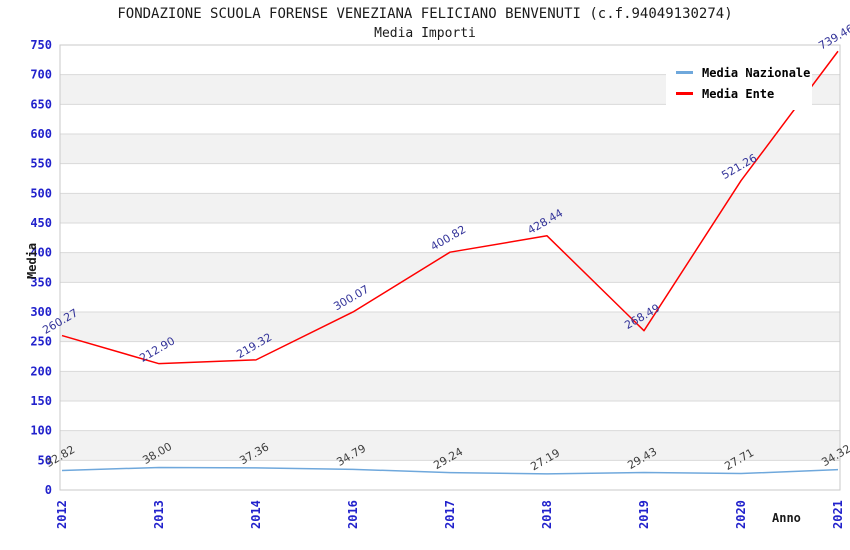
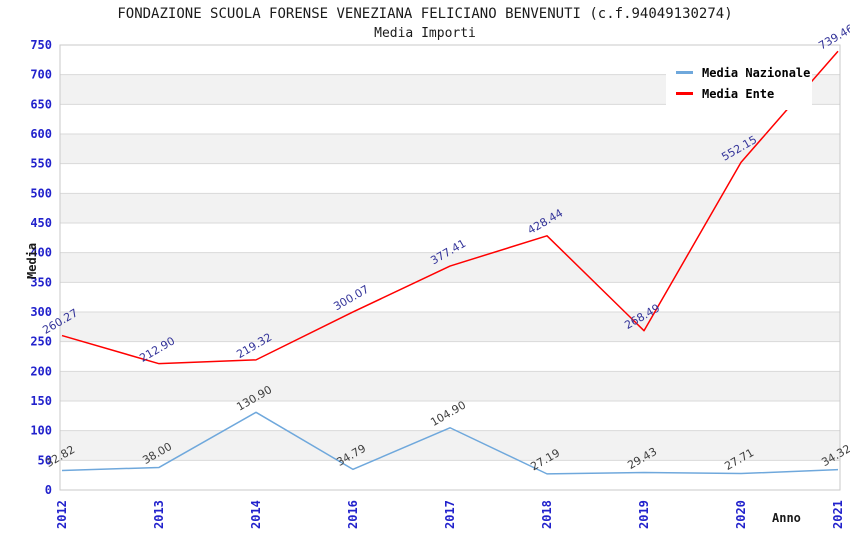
Media Nazionale/2014: 37.36 -> 130.90
Media Nazionale/2017: 29.24 -> 104.90
Media Ente/2017: 400.82 -> 377.41
Media Ente/2020: 521.26 -> 552.15
